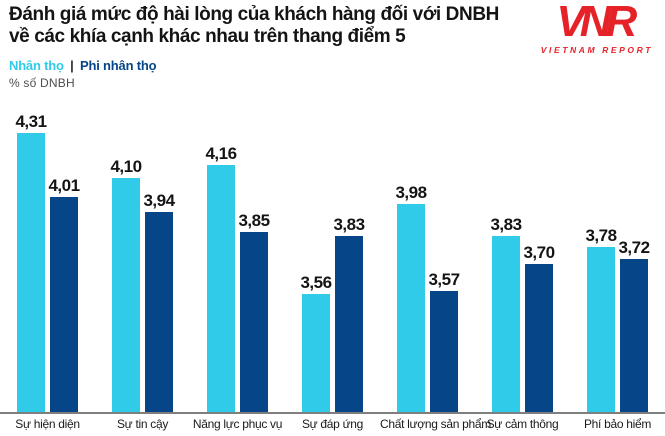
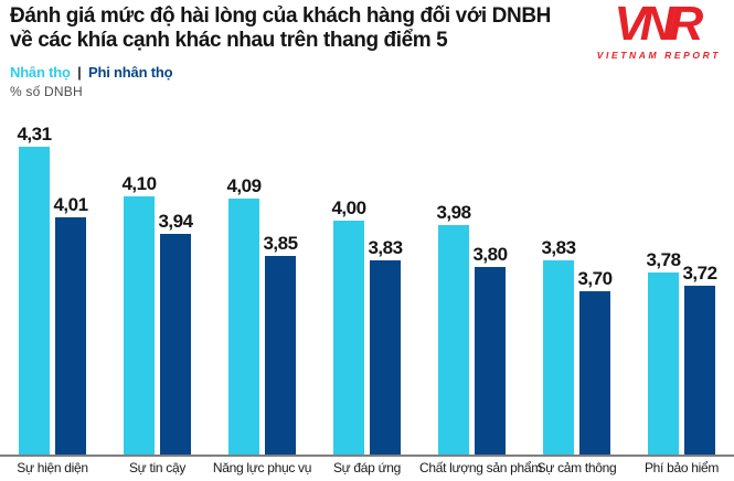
Nhân thọ/Năng lực phục vụ: 4,16 -> 4,09
Nhân thọ/Sự đáp ứng: 3,56 -> 4,00
Phi nhân thọ/Chất lượng sản phẩm: 3,57 -> 3,80
